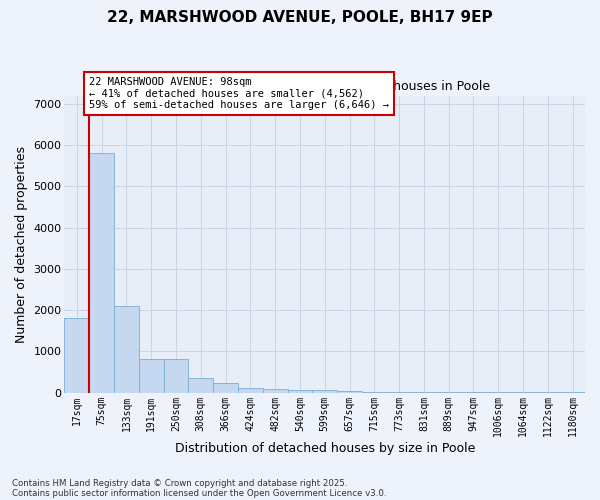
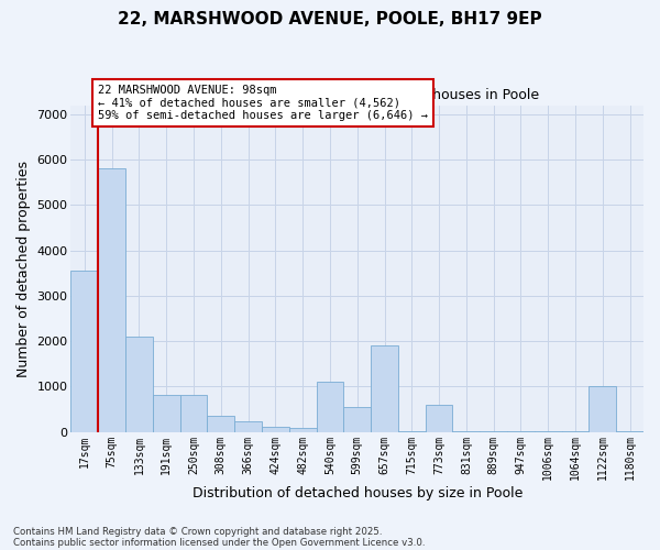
17sqm: 1800 -> 3550
540sqm: 60 -> 1100
599sqm: 60 -> 550
657sqm: 30 -> 1900
773sqm: 20 -> 600
1122sqm: 0 -> 1000
